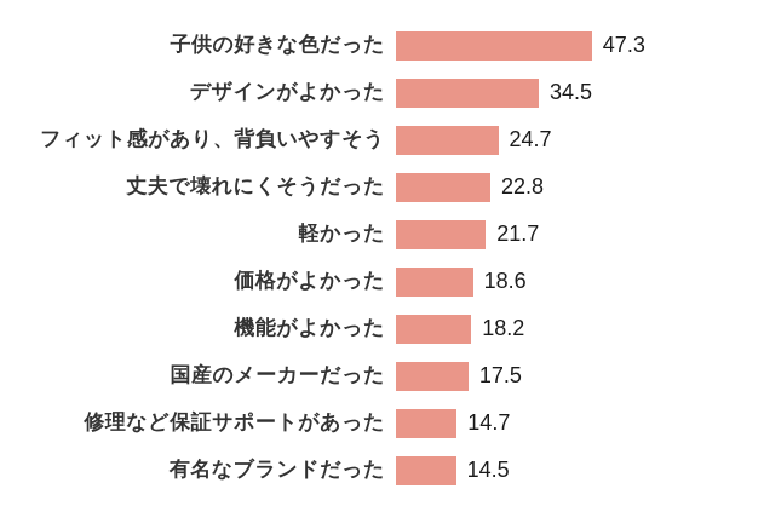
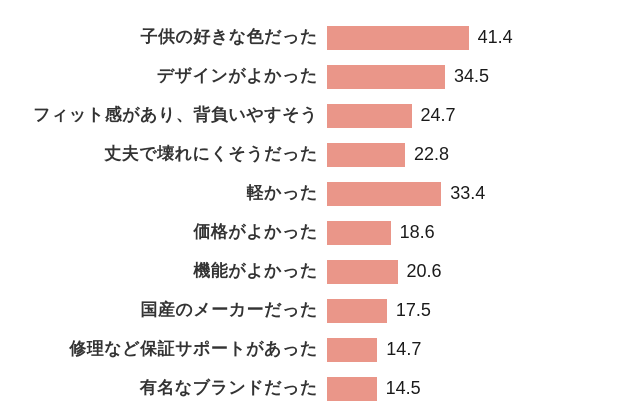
子供の好きな色だった: 47.3 -> 41.4
軽かった: 21.7 -> 33.4
機能がよかった: 18.2 -> 20.6
